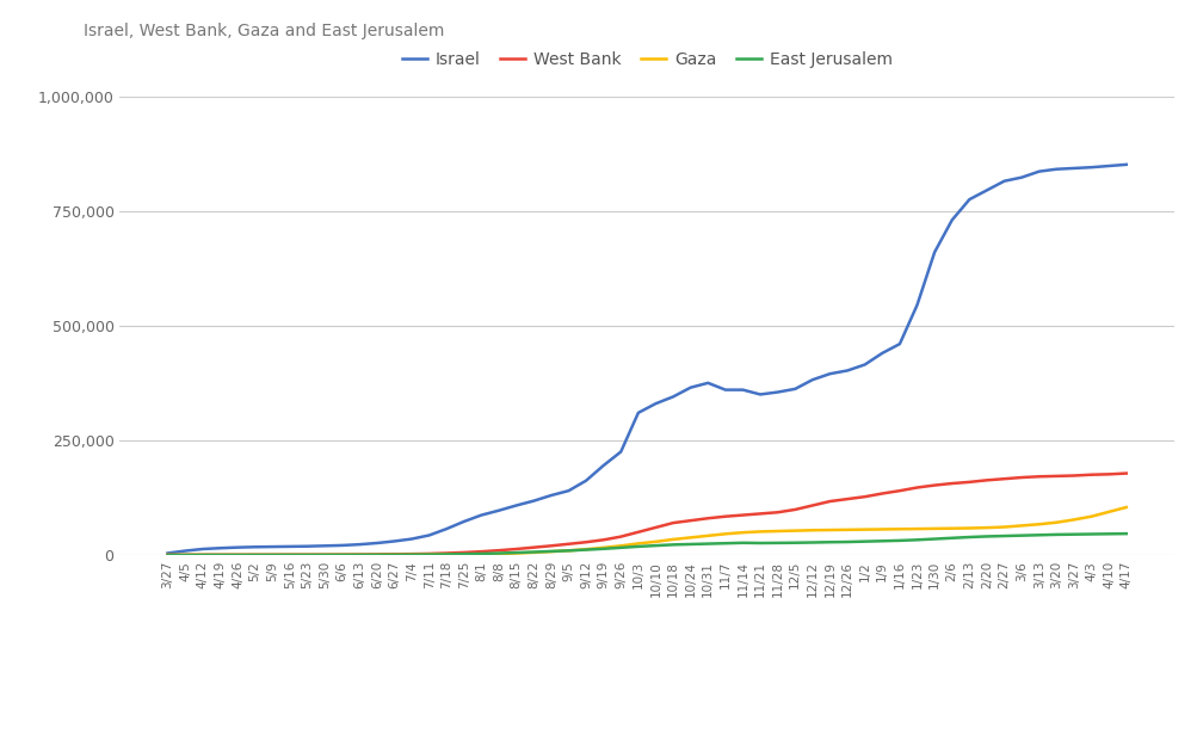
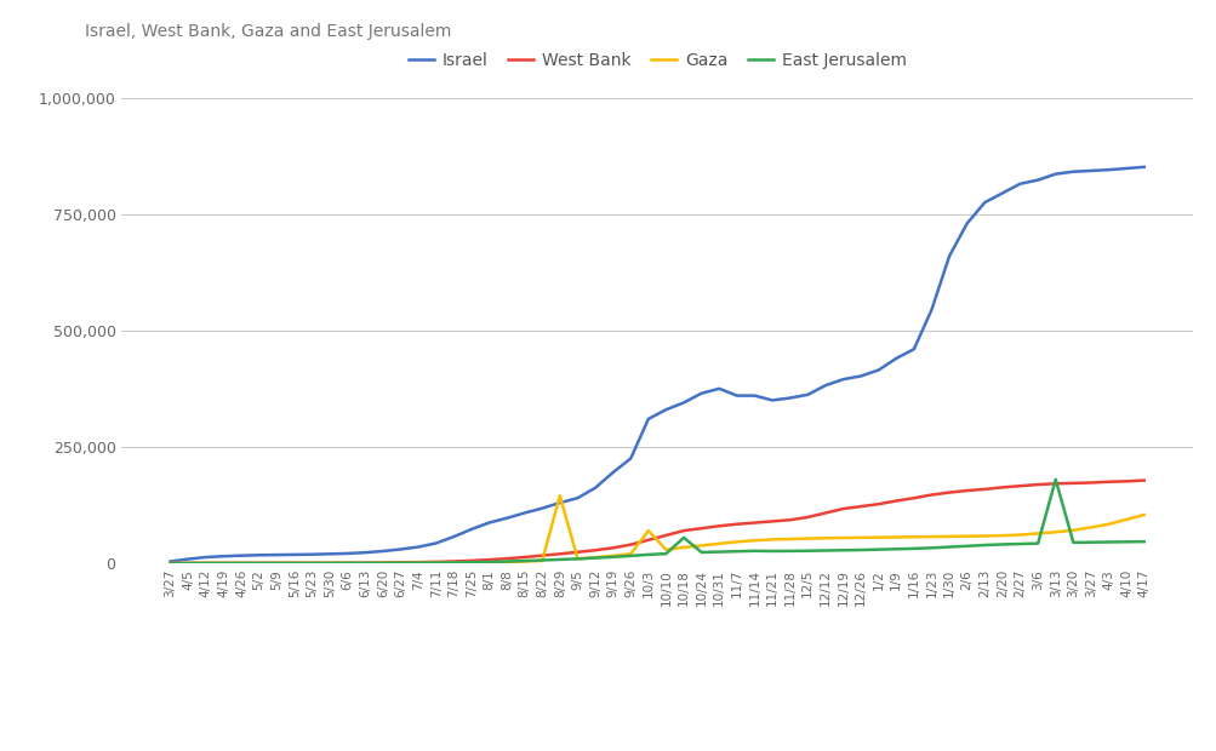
Gaza/8/29: 8,000 -> 145,000
Gaza/10/3: 25,000 -> 70,000
East Jerusalem/10/18: 22,000 -> 55,000
East Jerusalem/3/13: 44,000 -> 180,000
